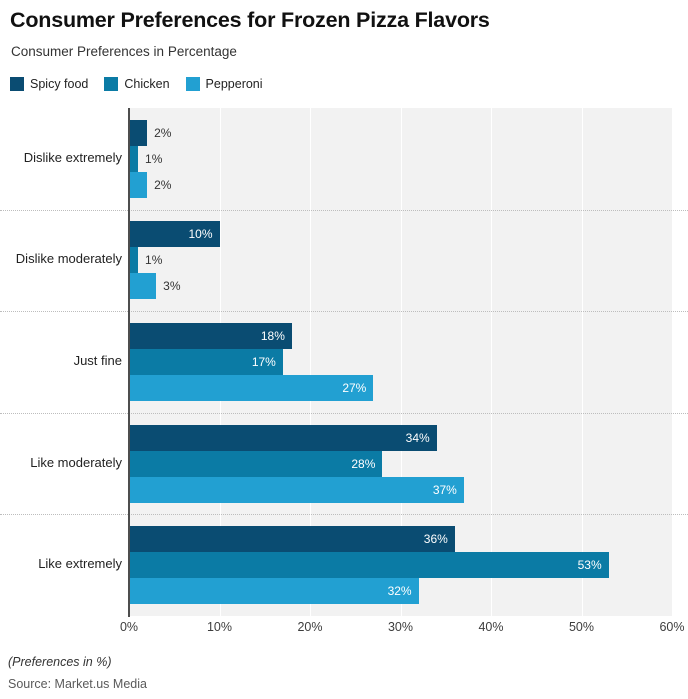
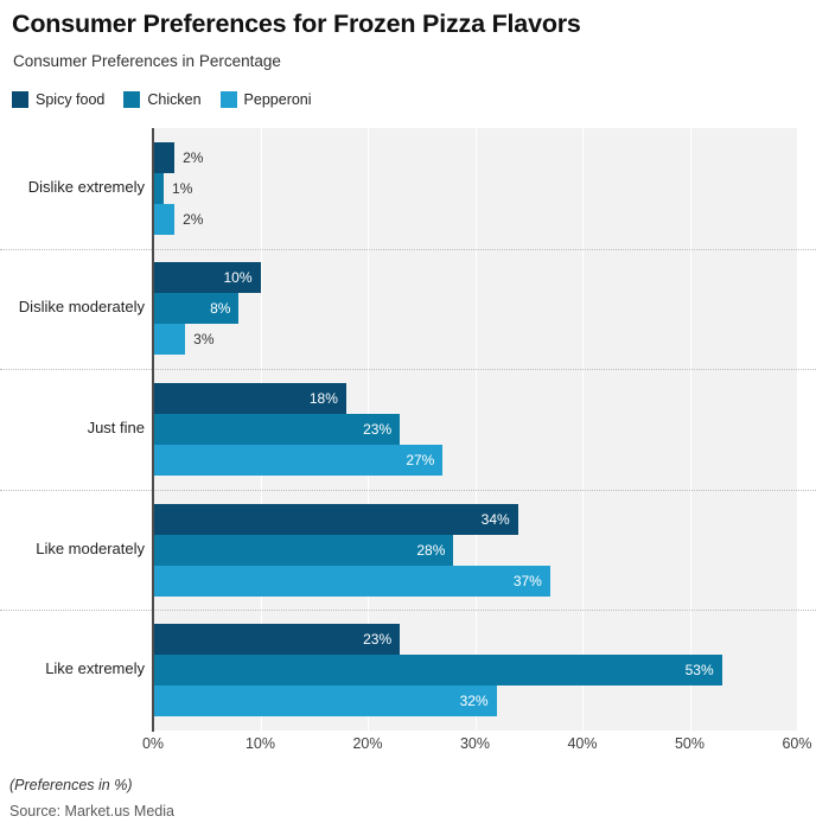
Chicken/Dislike moderately: 1% -> 8%
Chicken/Just fine: 17% -> 23%
Spicy food/Like extremely: 36% -> 23%
